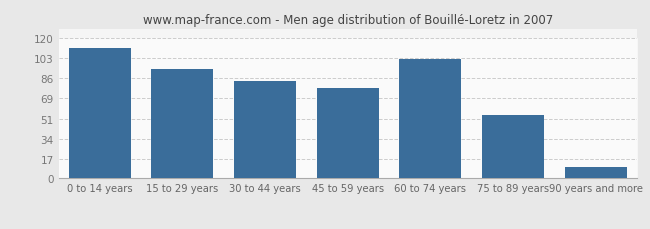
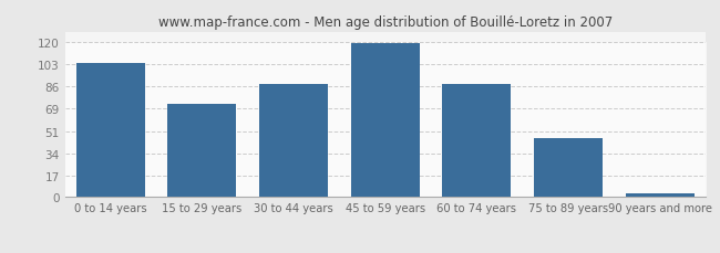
0 to 14 years: 112 -> 104
15 to 29 years: 94 -> 72
30 to 44 years: 83 -> 88
45 to 59 years: 77 -> 119
60 to 74 years: 102 -> 88
75 to 89 years: 54 -> 46
90 years and more: 10 -> 3
